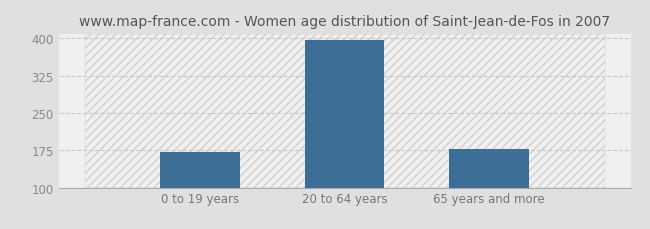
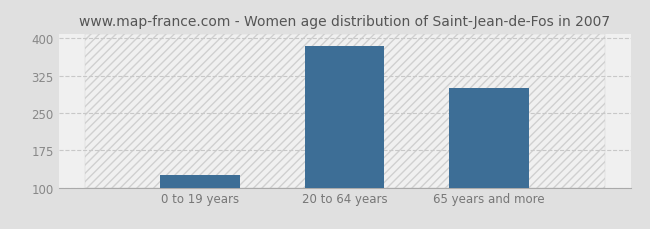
0 to 19 years: 172 -> 125
20 to 64 years: 396 -> 385
65 years and more: 178 -> 300
